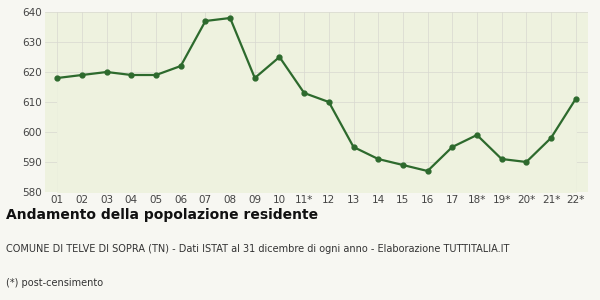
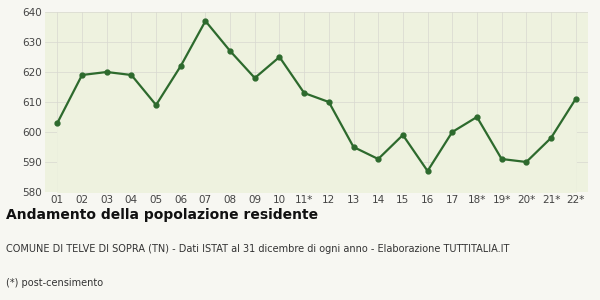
01: 618 -> 603
05: 619 -> 609
08: 638 -> 627
15: 589 -> 599
17: 595 -> 600
18*: 599 -> 605
